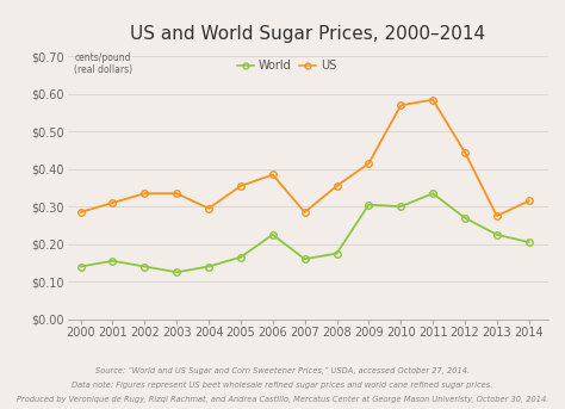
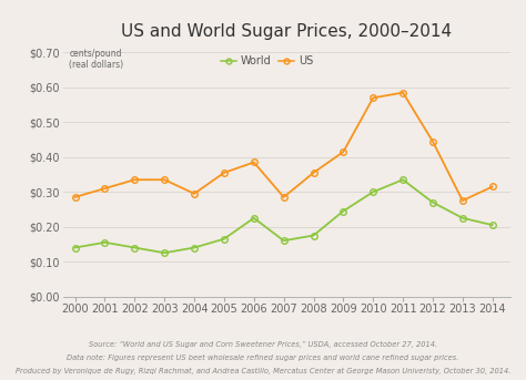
World/2009: $0.305 -> $0.245
